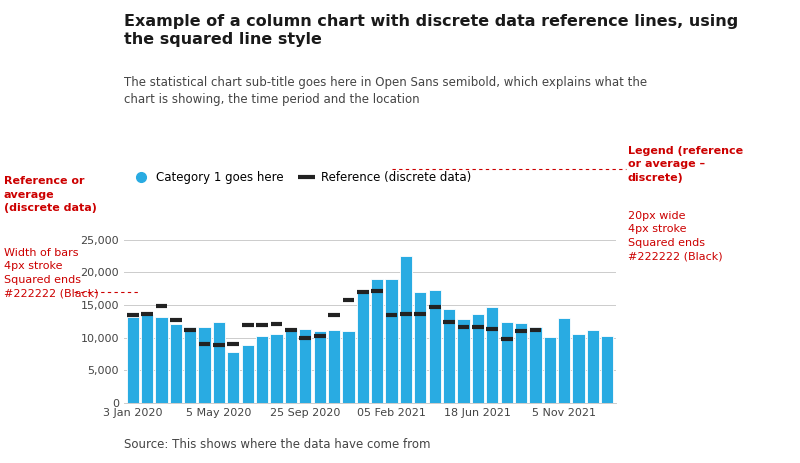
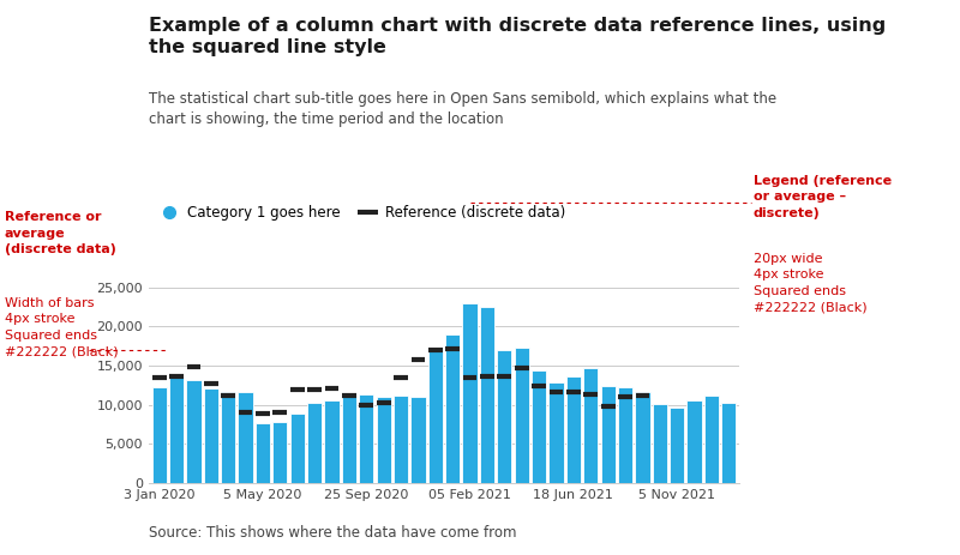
3 Jan 2020: 13,200 -> 12,300
5 May 2020: 12,400 -> 7,600
05 Feb 2021: 19,000 -> 23,000
5 Nov 2021: 13,000 -> 9,700
